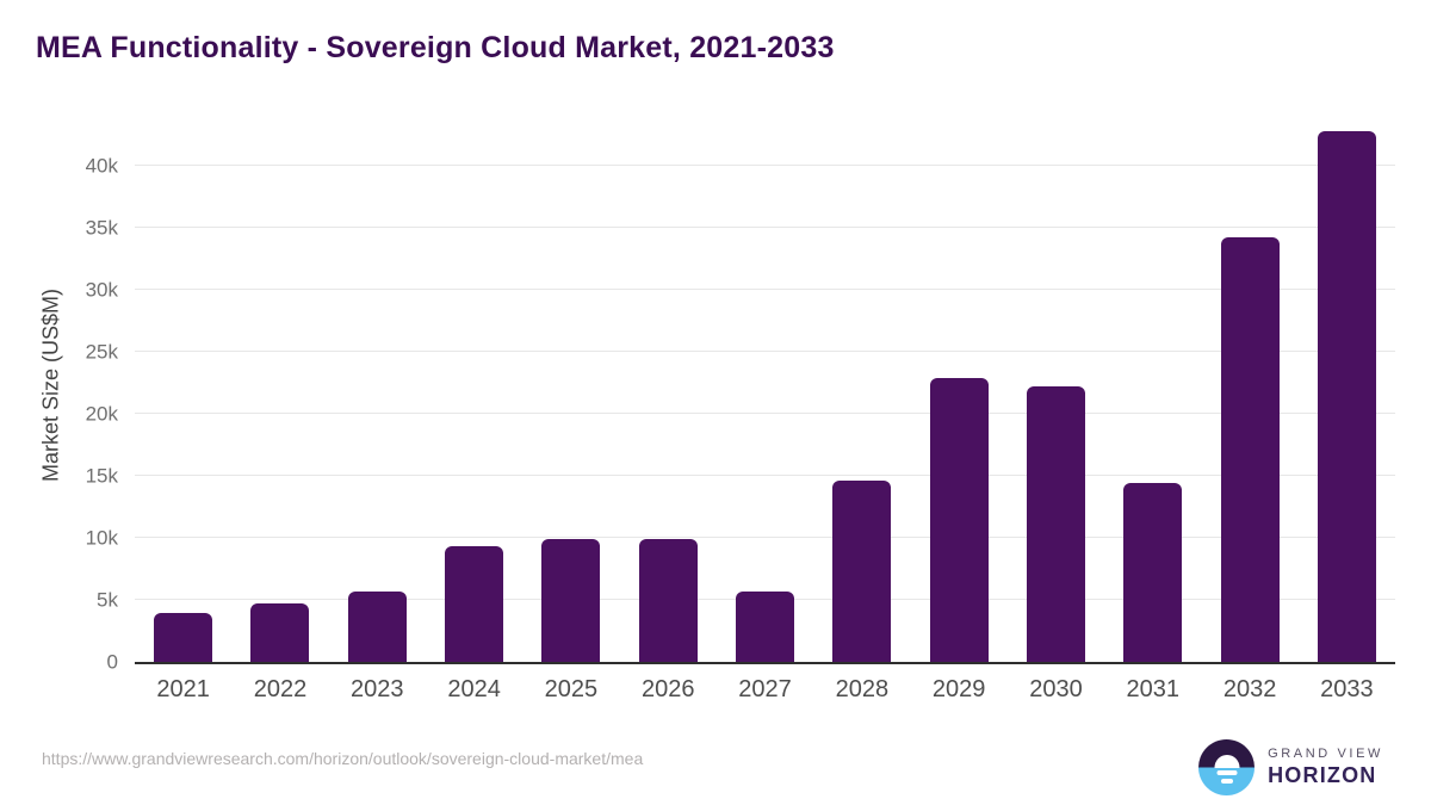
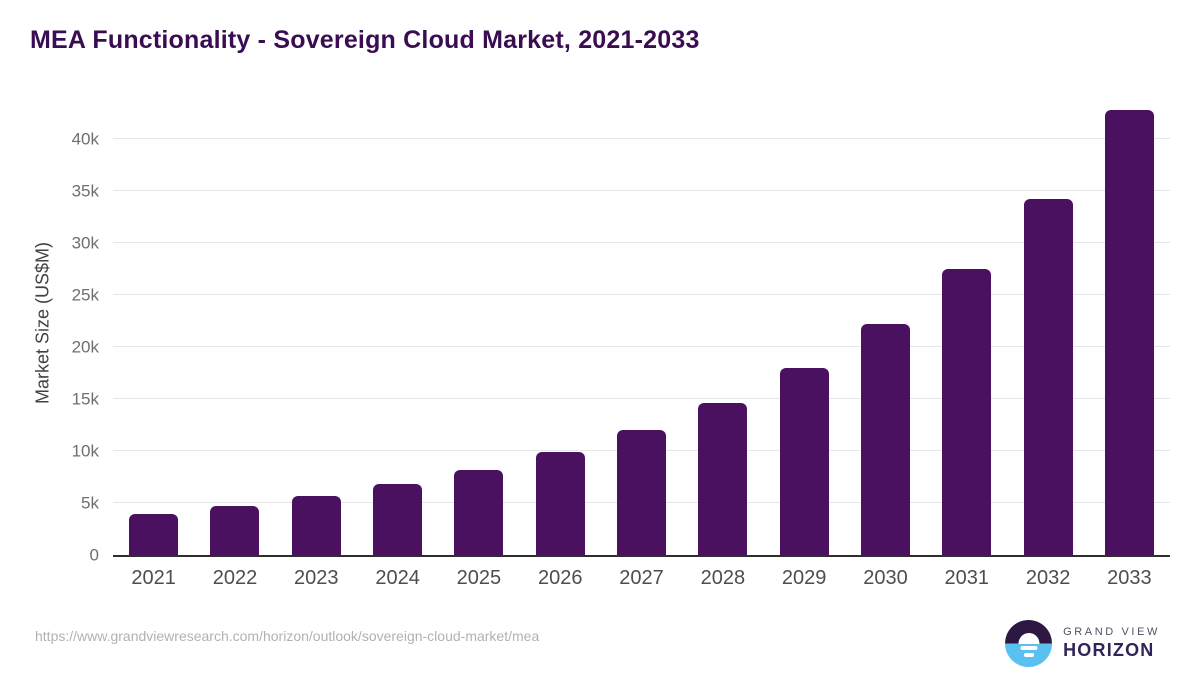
2024: 9.3k -> 6.9k
2025: 9.9k -> 8.2k
2027: 5.7k -> 12.0k
2029: 22.9k -> 18.0k
2031: 14.4k -> 27.5k
